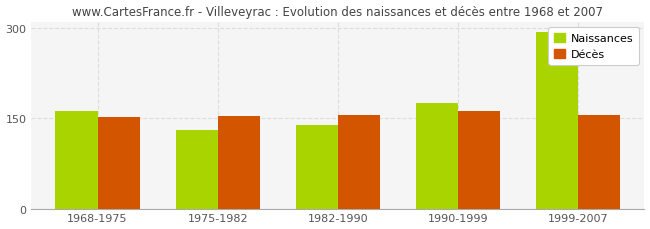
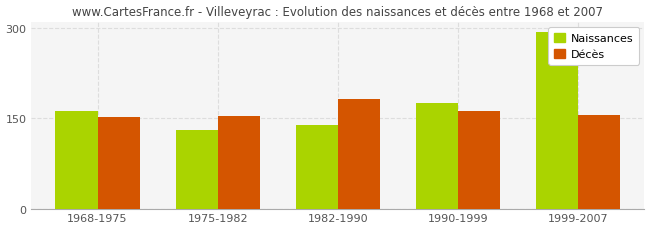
Décès/1982-1990: 155 -> 182
